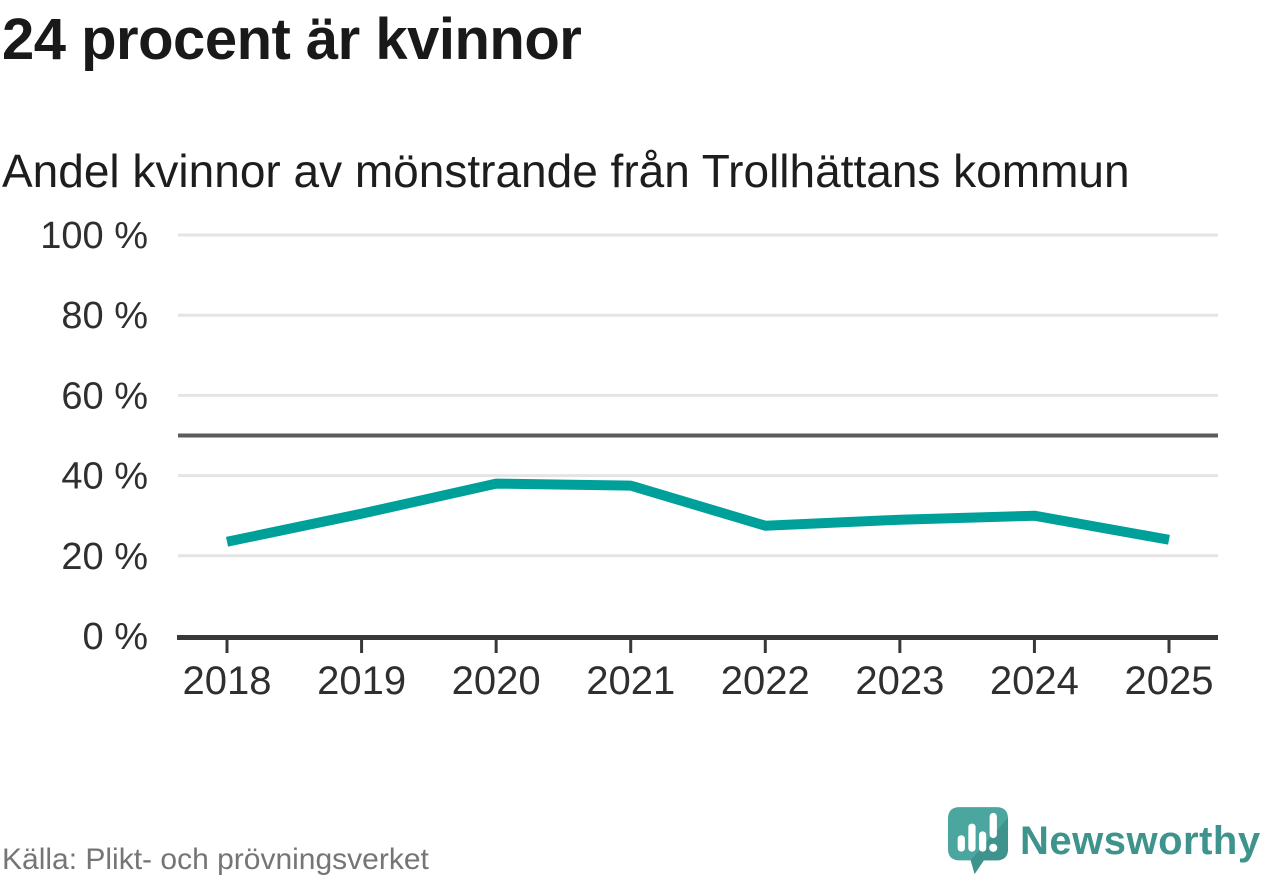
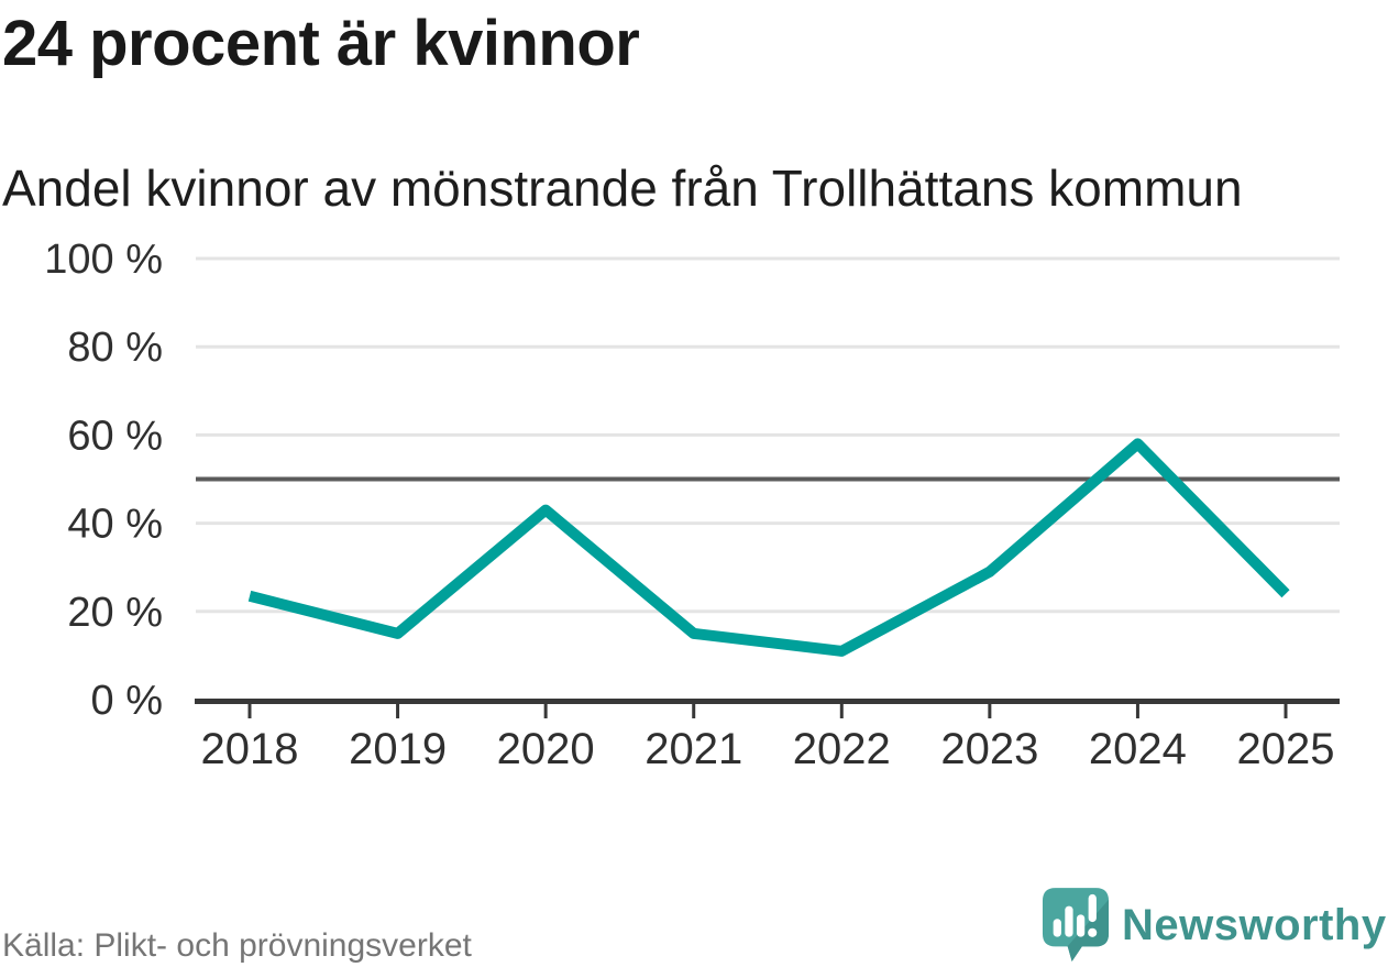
2019: 30% -> 15%
2020: 38% -> 43%
2021: 38% -> 15%
2022: 28% -> 11%
2024: 30% -> 58%
